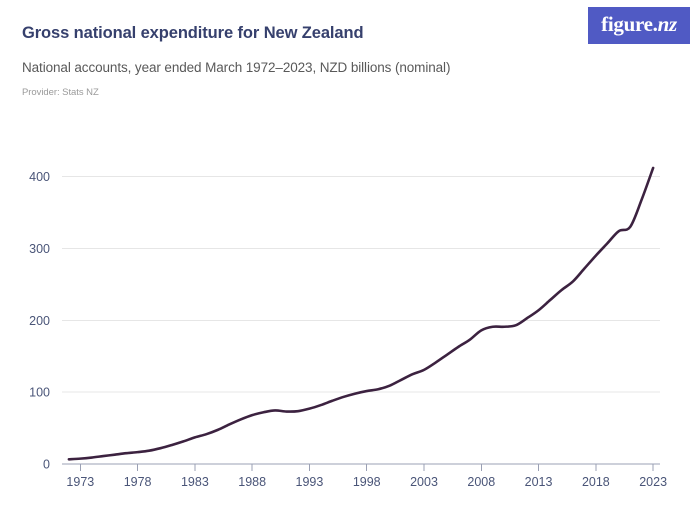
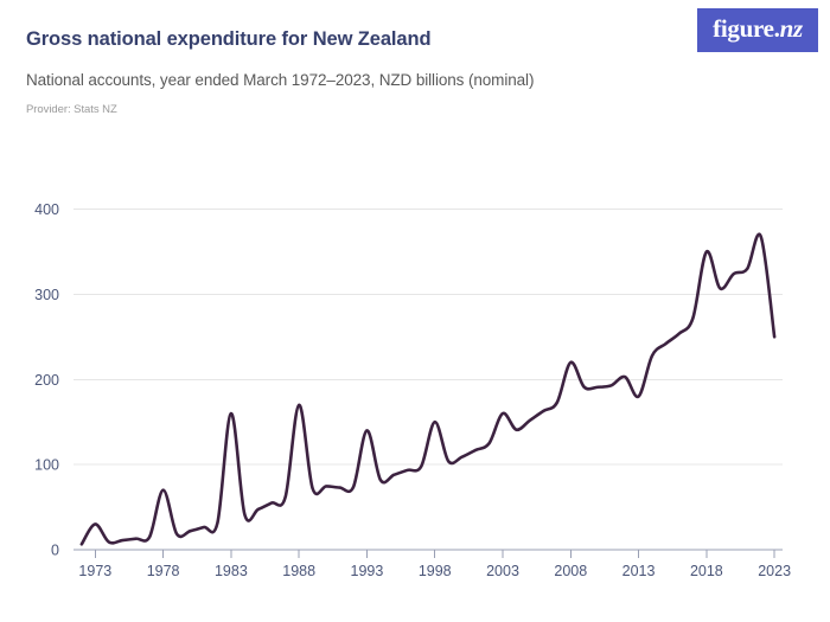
1973: 10 -> 30
1978: 20 -> 70
1983: 40 -> 160
1988: 70 -> 170
1993: 80 -> 140
1998: 100 -> 150
2003: 130 -> 160
2008: 190 -> 220
2013: 210 -> 180
2018: 290 -> 350
2023: 410 -> 250
